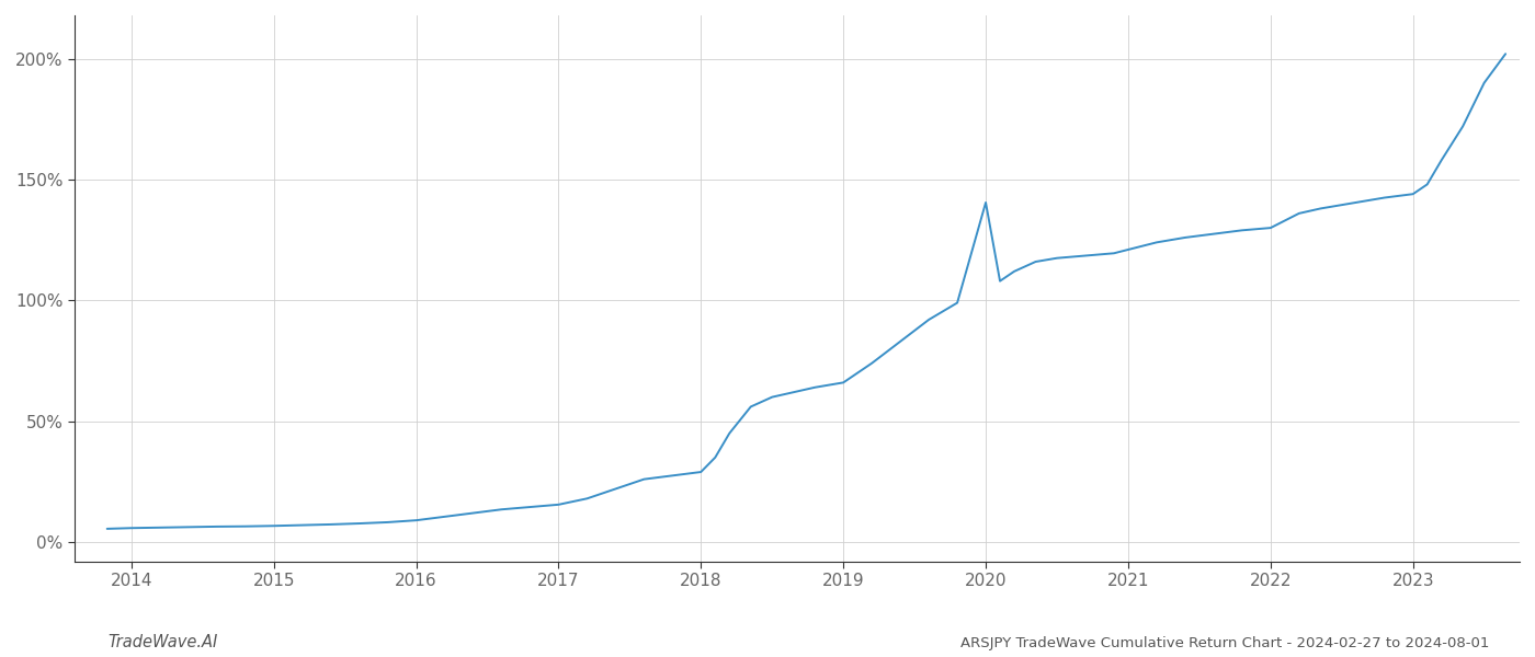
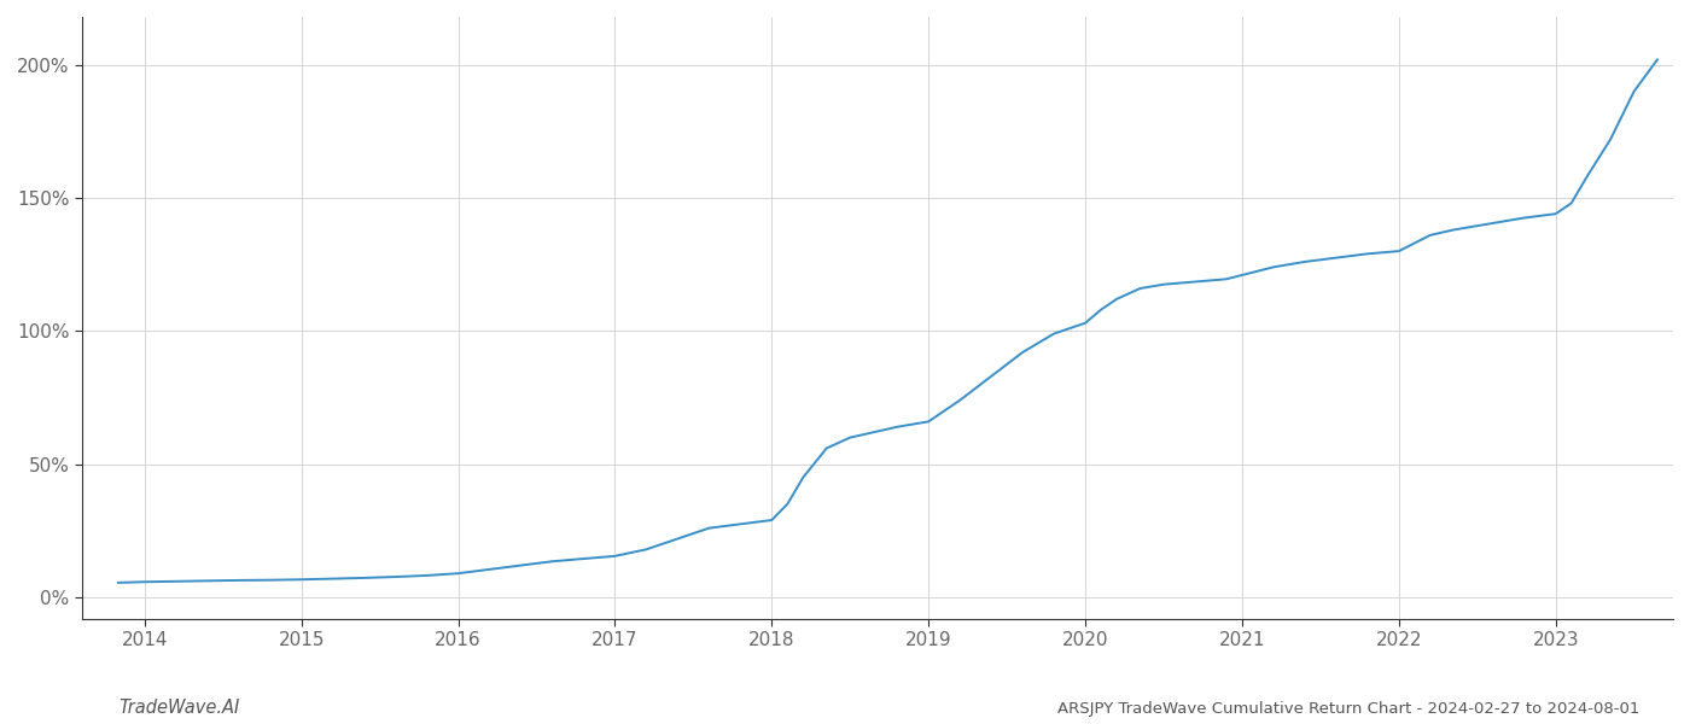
2020: 140.5% -> 103.0%
